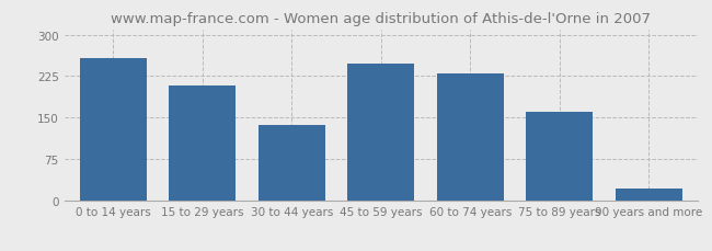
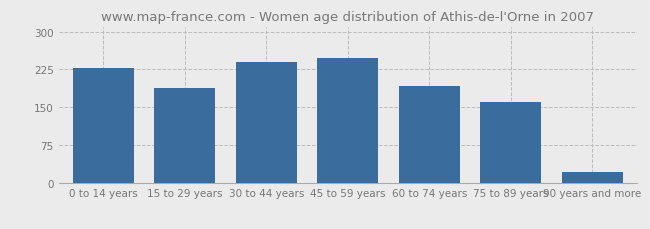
0 to 14 years: 258 -> 228
15 to 29 years: 208 -> 188
30 to 44 years: 136 -> 240
60 to 74 years: 230 -> 192
